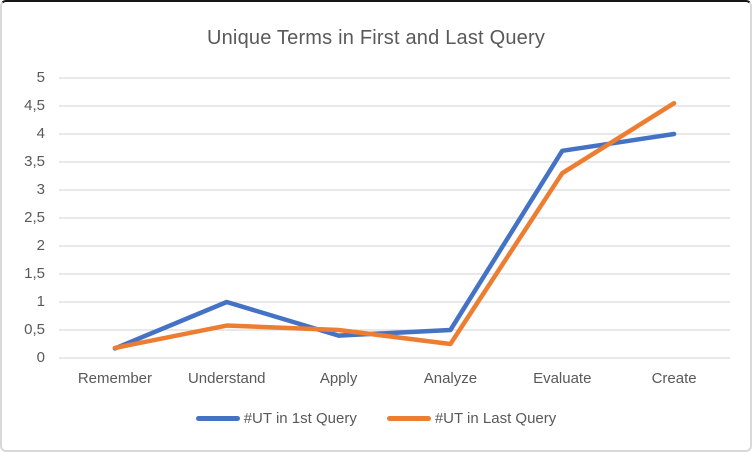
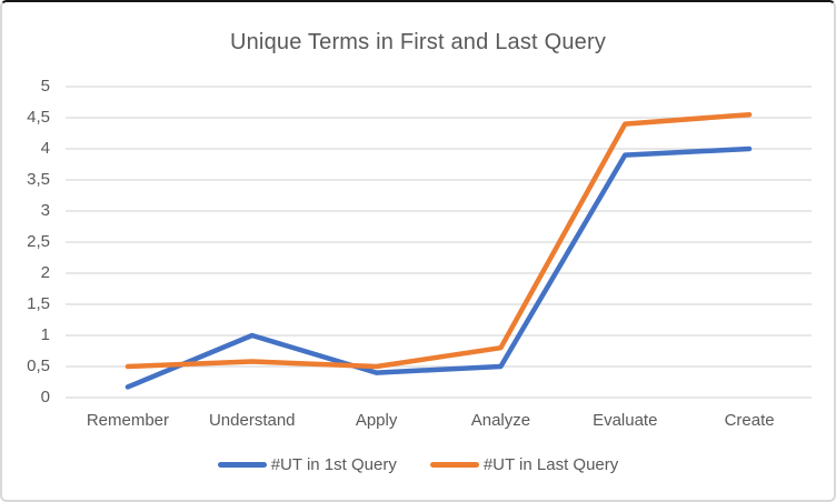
#UT in Last Query/Remember: 0.2 -> 0.5
#UT in Last Query/Analyze: 0.2 -> 0.8
#UT in 1st Query/Evaluate: 3.7 -> 3.9
#UT in Last Query/Evaluate: 3.3 -> 4.4
